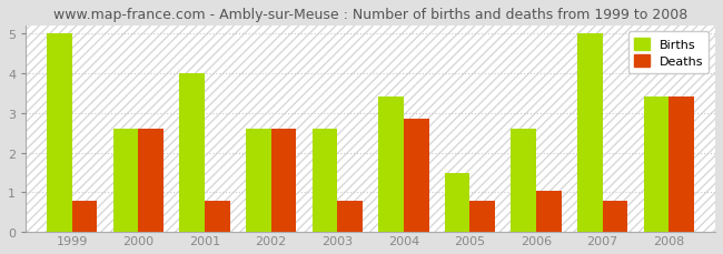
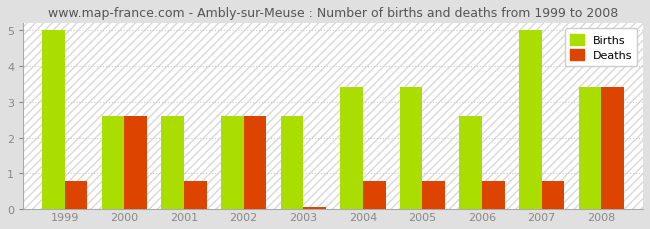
Births/2001: 4.0 -> 2.6
Deaths/2003: 0.80 -> 0.05
Deaths/2004: 2.85 -> 0.80
Births/2005: 1.5 -> 3.4
Deaths/2006: 1.05 -> 0.80
